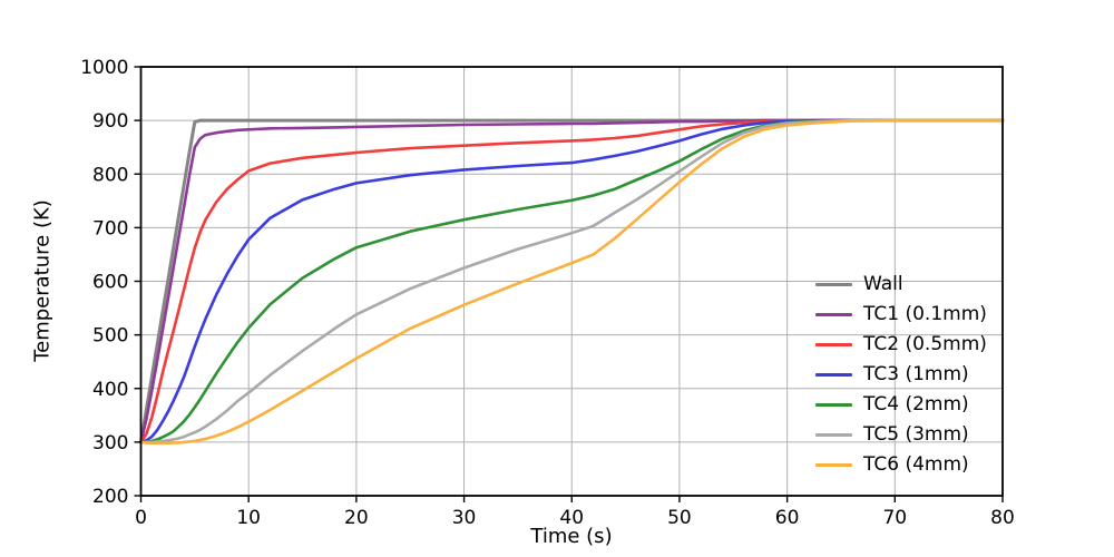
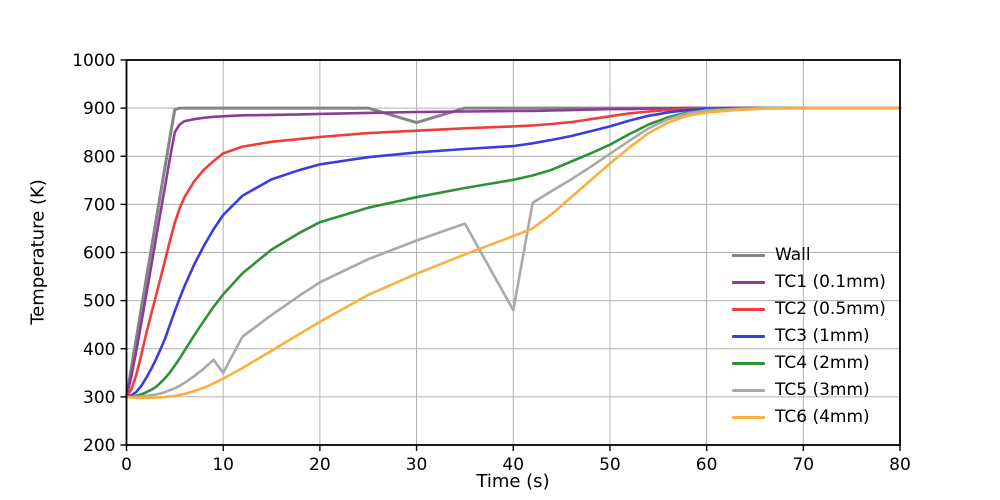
TC5 (3mm)/10: 390 -> 350
Wall/30: 900 -> 870
TC5 (3mm)/40: 690 -> 480
